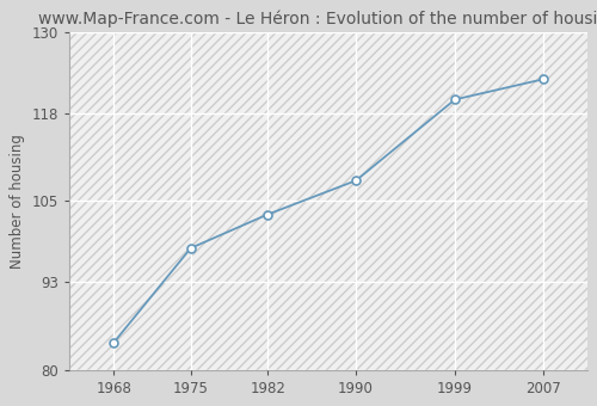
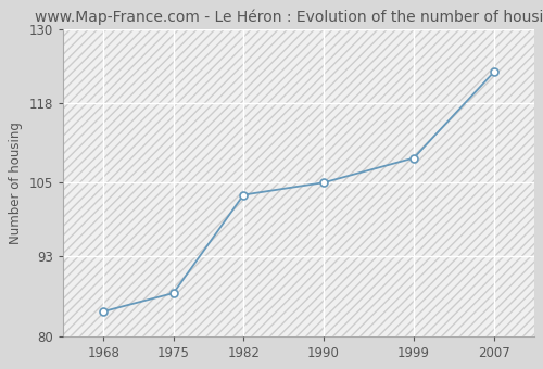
1975: 98 -> 87
1990: 108 -> 105
1999: 120 -> 109
